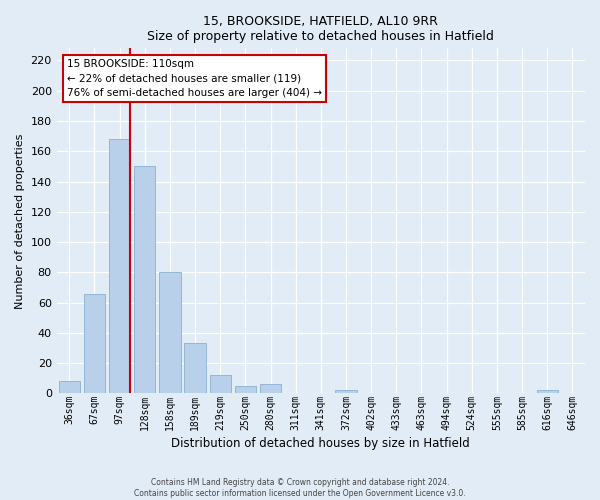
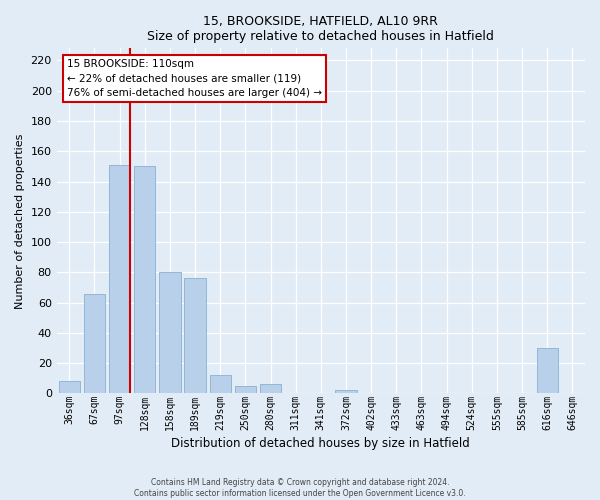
97sqm: 168 -> 151
189sqm: 33 -> 76
616sqm: 2 -> 30
